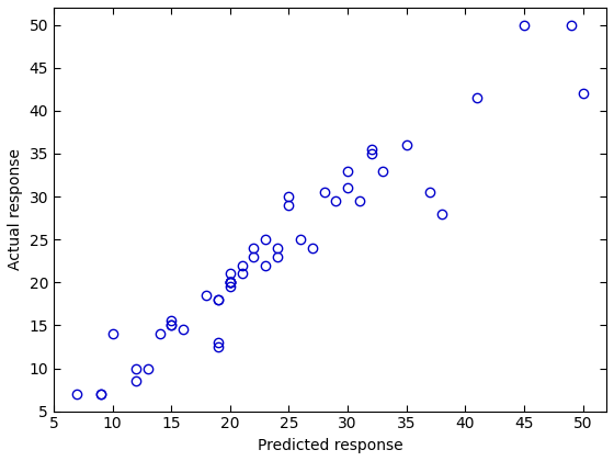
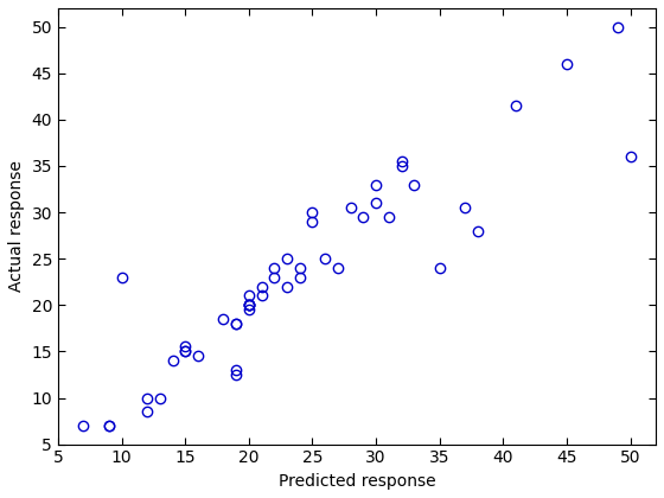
10: 14.0 -> 23.0
35: 36.0 -> 24.0
45: 50.0 -> 46.0
50: 42.0 -> 36.0
